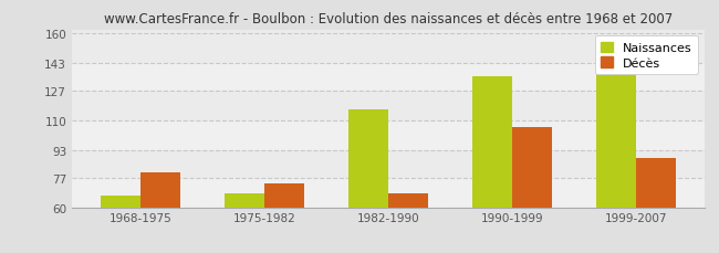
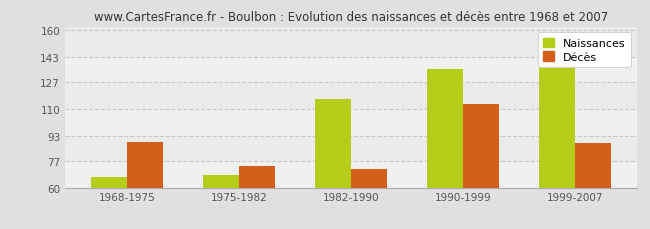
Décès/1968-1975: 80 -> 89
Décès/1982-1990: 68 -> 72
Décès/1990-1999: 106 -> 113
